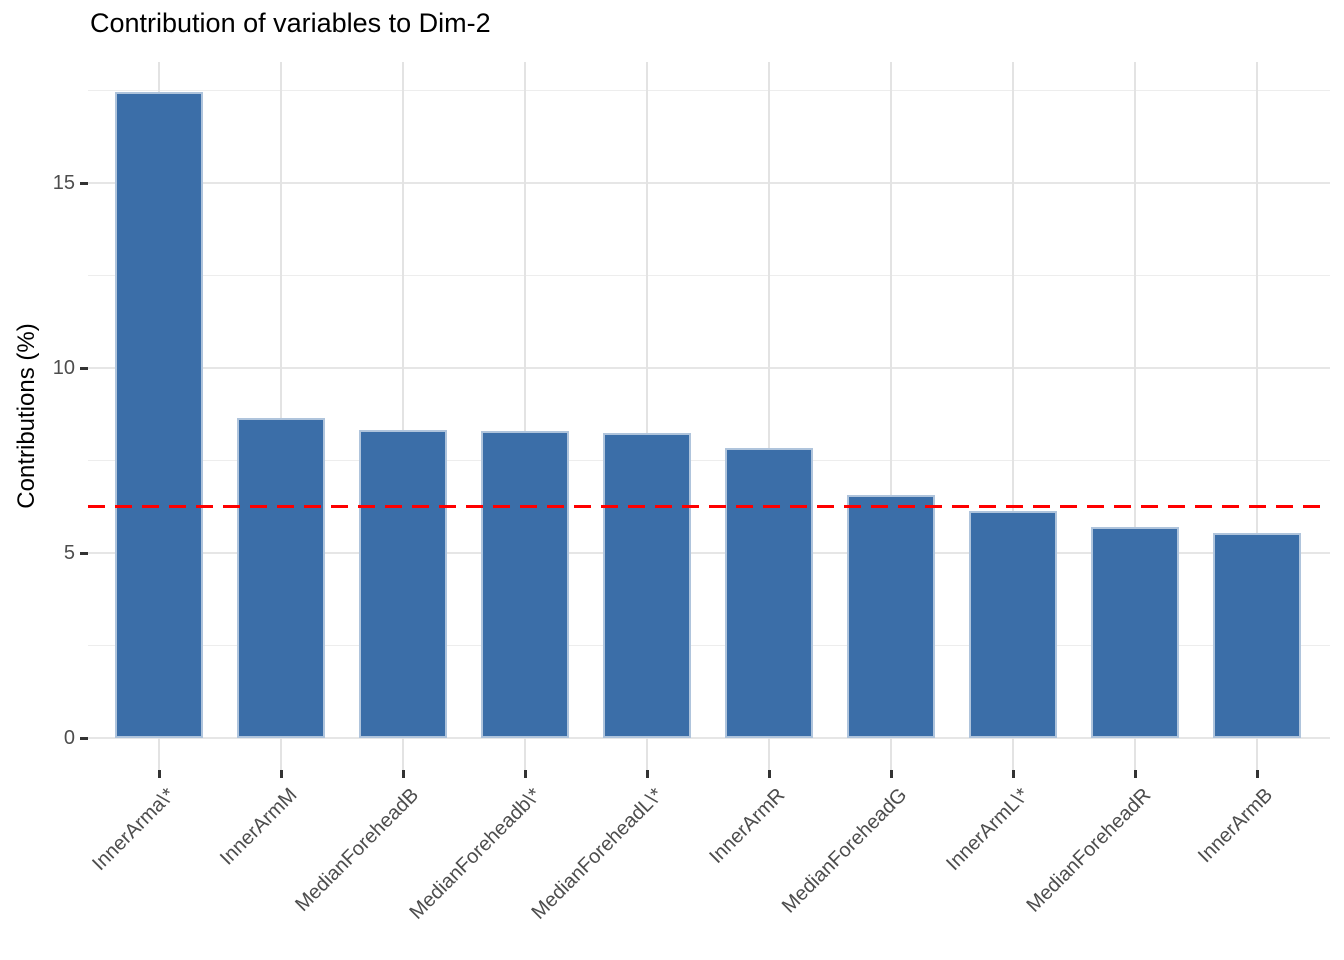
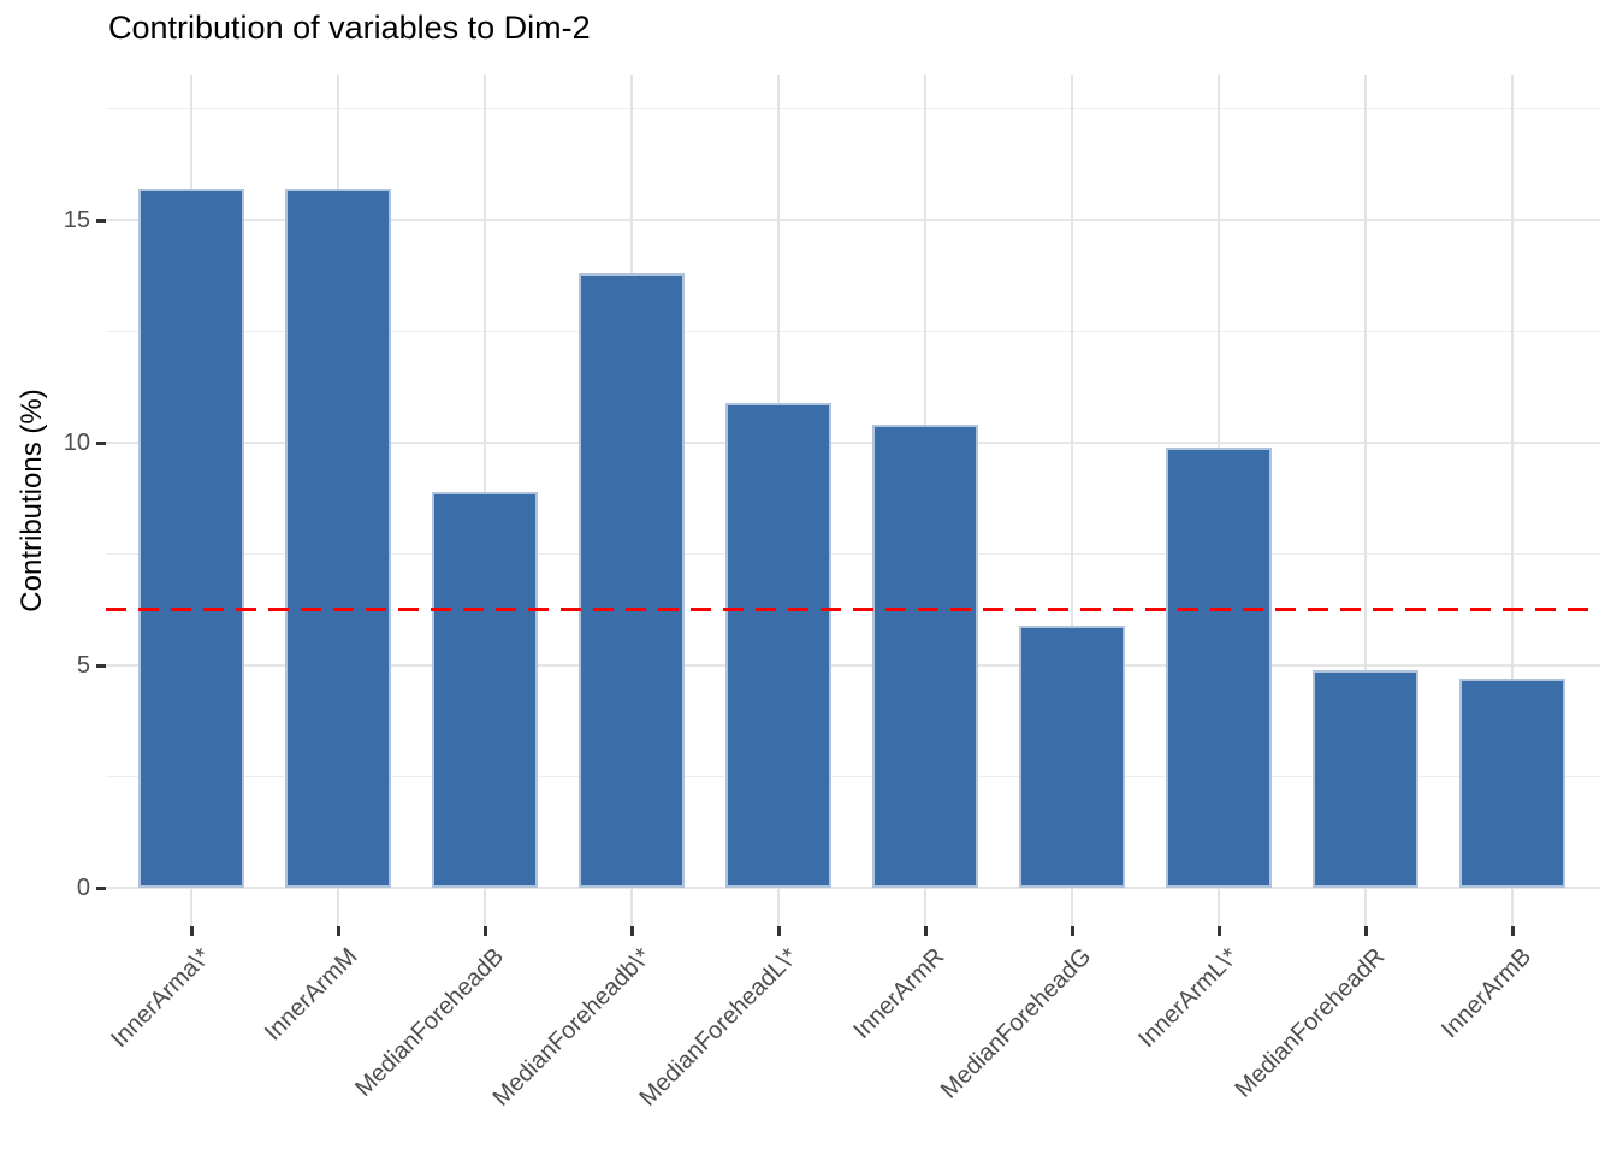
InnerArma\*: 17.5 -> 15.7
InnerArmM: 8.7 -> 15.7
MedianForeheadB: 8.3 -> 8.9
MedianForeheadb\*: 8.3 -> 13.8
MedianForeheadL\*: 8.2 -> 10.9
InnerArmR: 7.8 -> 10.4
MedianForeheadG: 6.6 -> 5.9
InnerArmL\*: 6.1 -> 9.9
MedianForeheadR: 5.7 -> 4.9
InnerArmB: 5.5 -> 4.7
